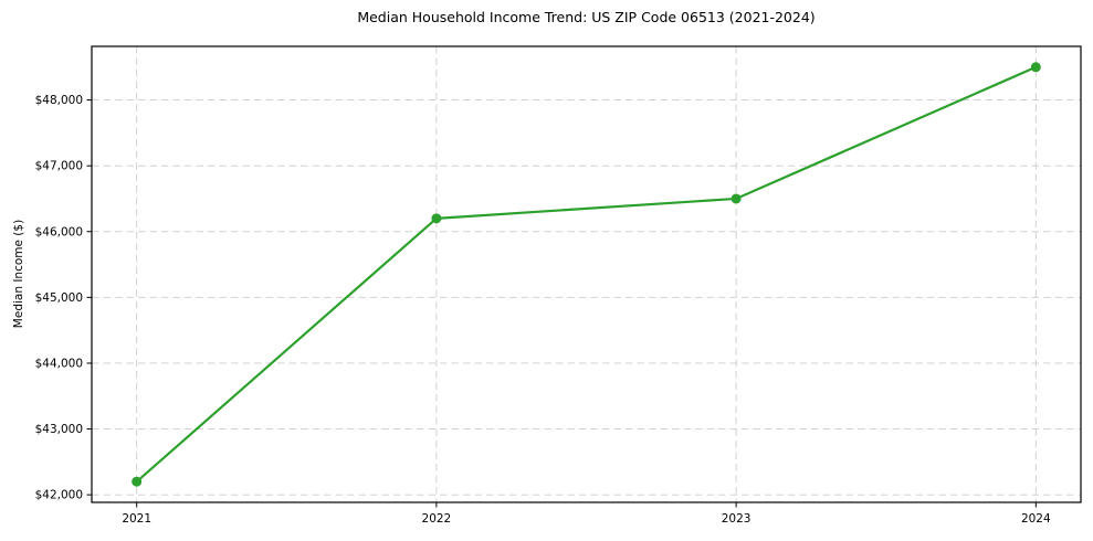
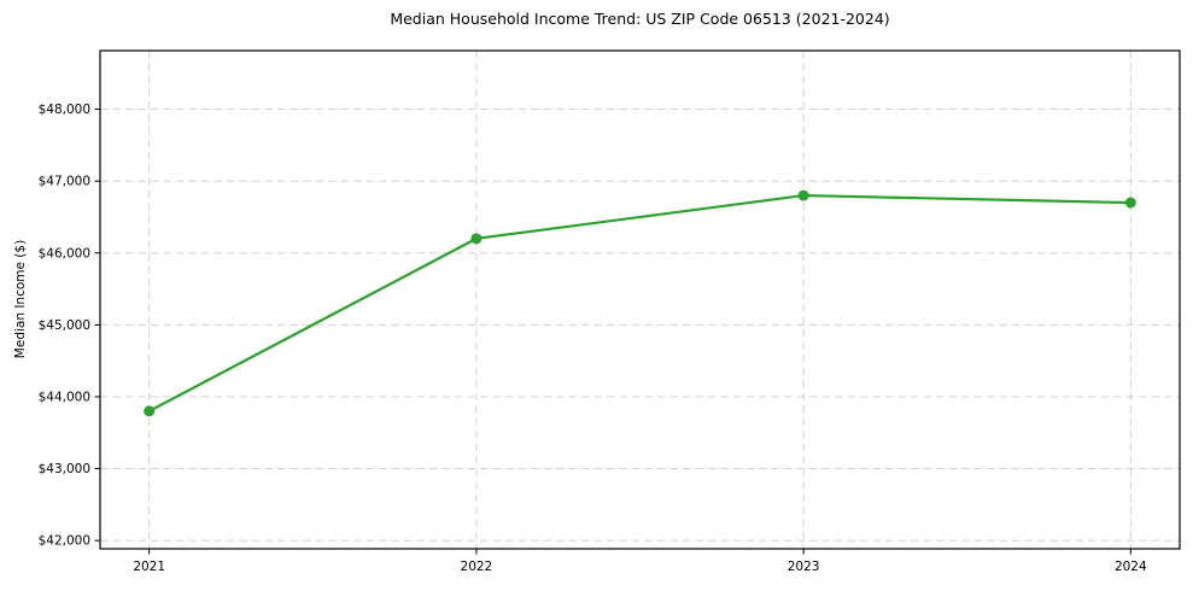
2021: $42200 -> $43800
2023: $46500 -> $46800
2024: $48500 -> $46700
